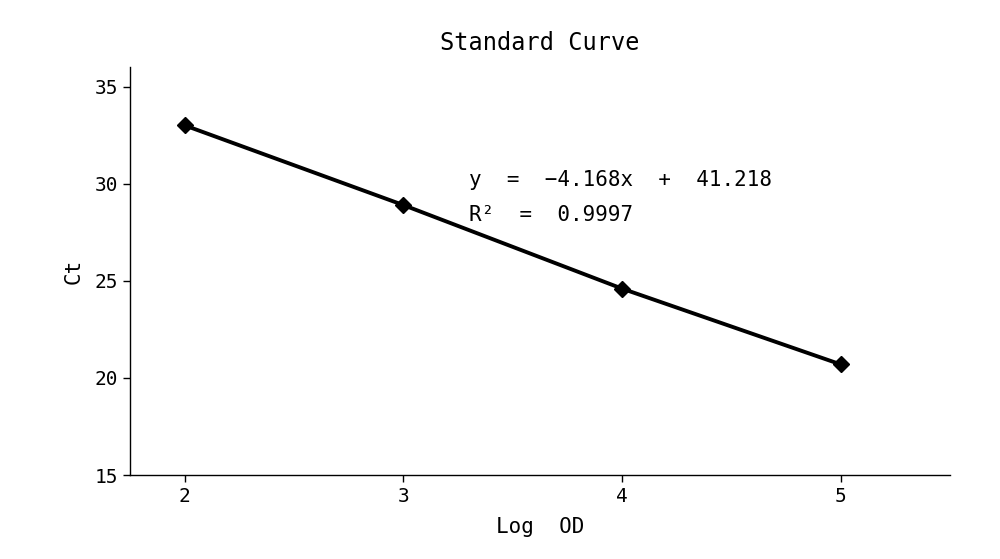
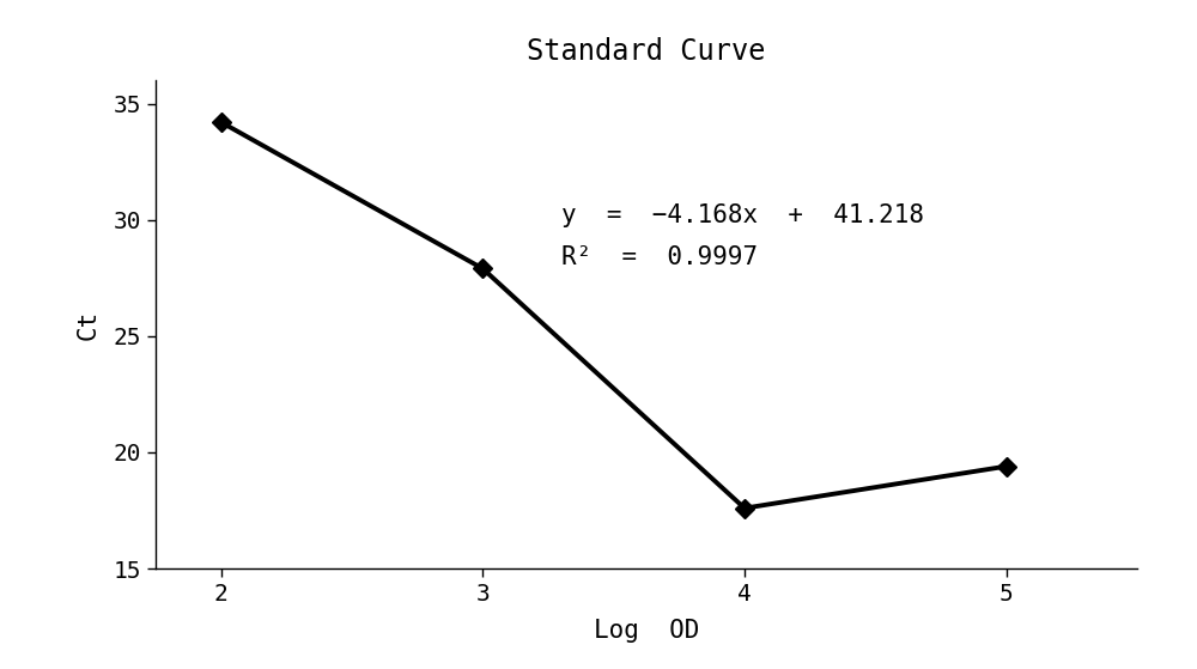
2: 33.0 -> 34.2
3: 28.9 -> 27.9
4: 24.6 -> 17.6
5: 20.7 -> 19.4
